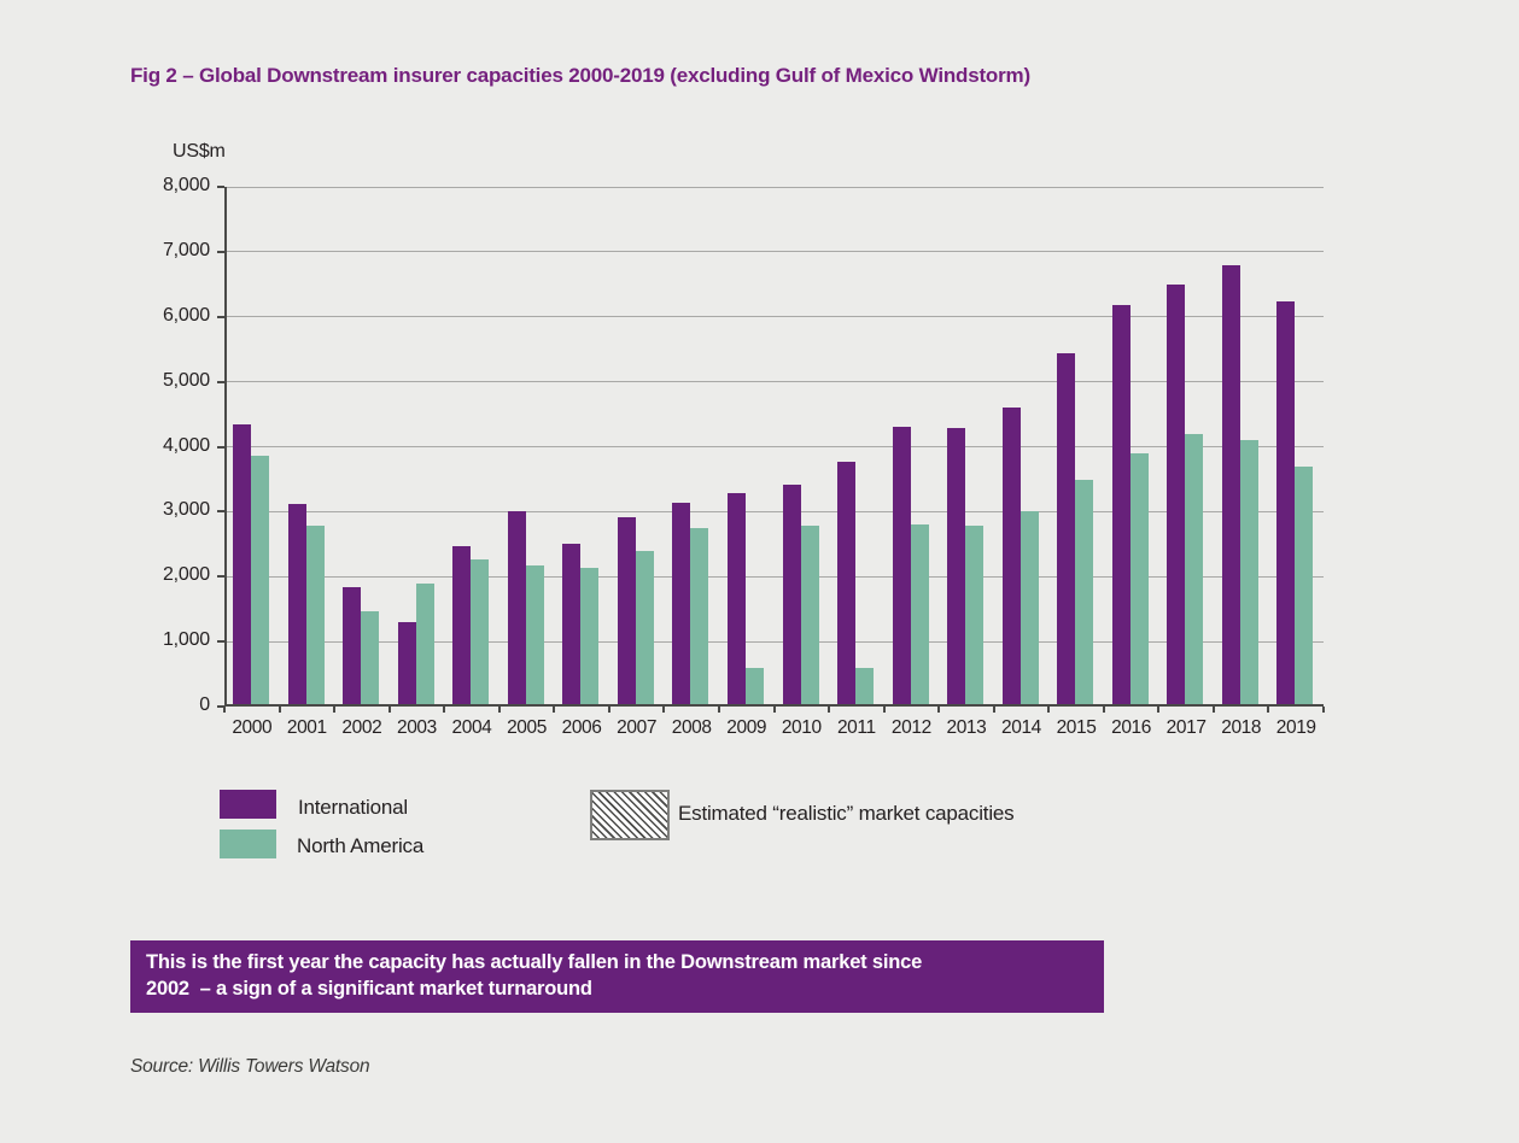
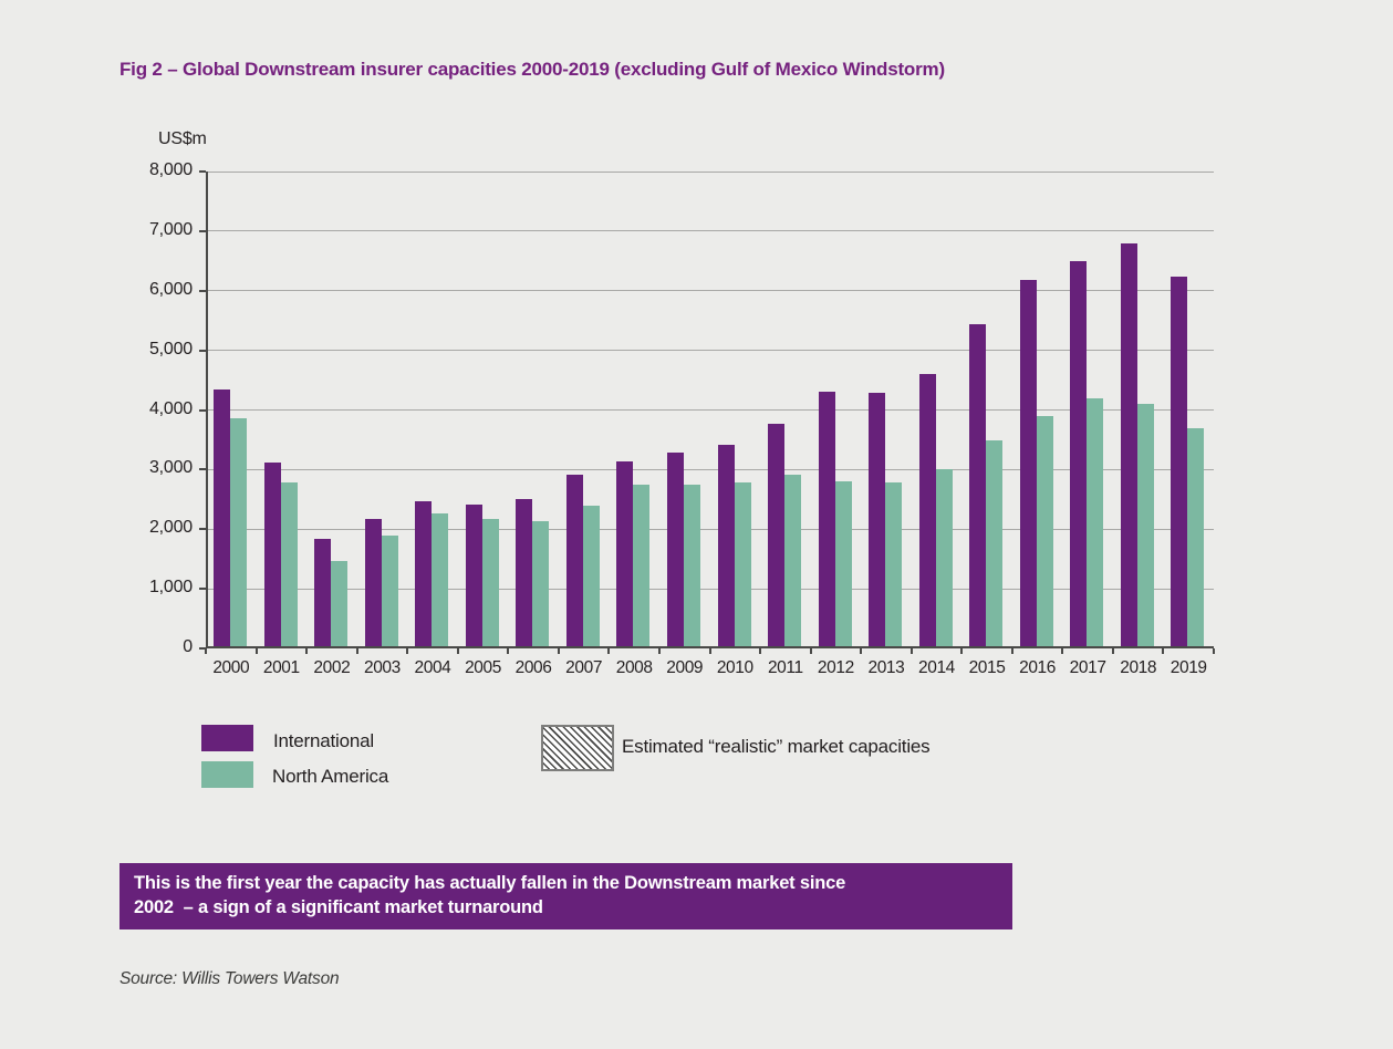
International/2003: 1300 -> 2200
International/2005: 3000 -> 2400
North America/2009: 600 -> 2700
North America/2011: 600 -> 2900
